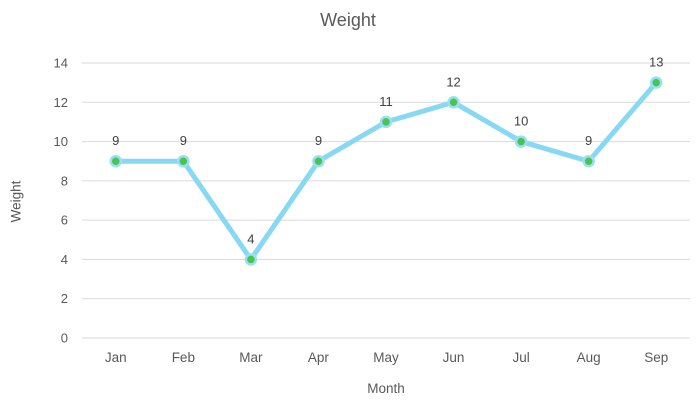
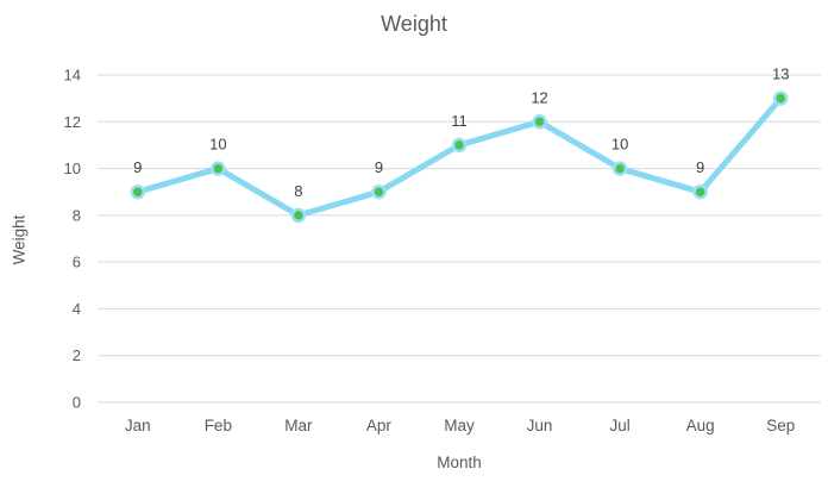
Feb: 9 -> 10
Mar: 4 -> 8
